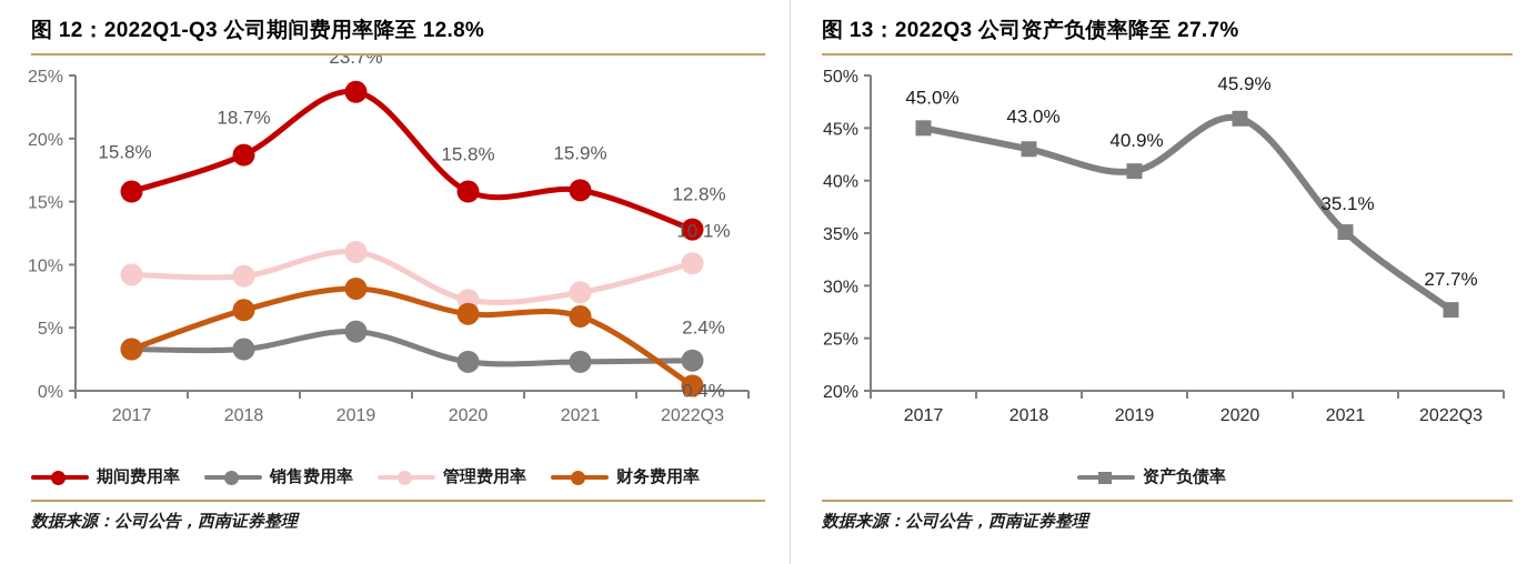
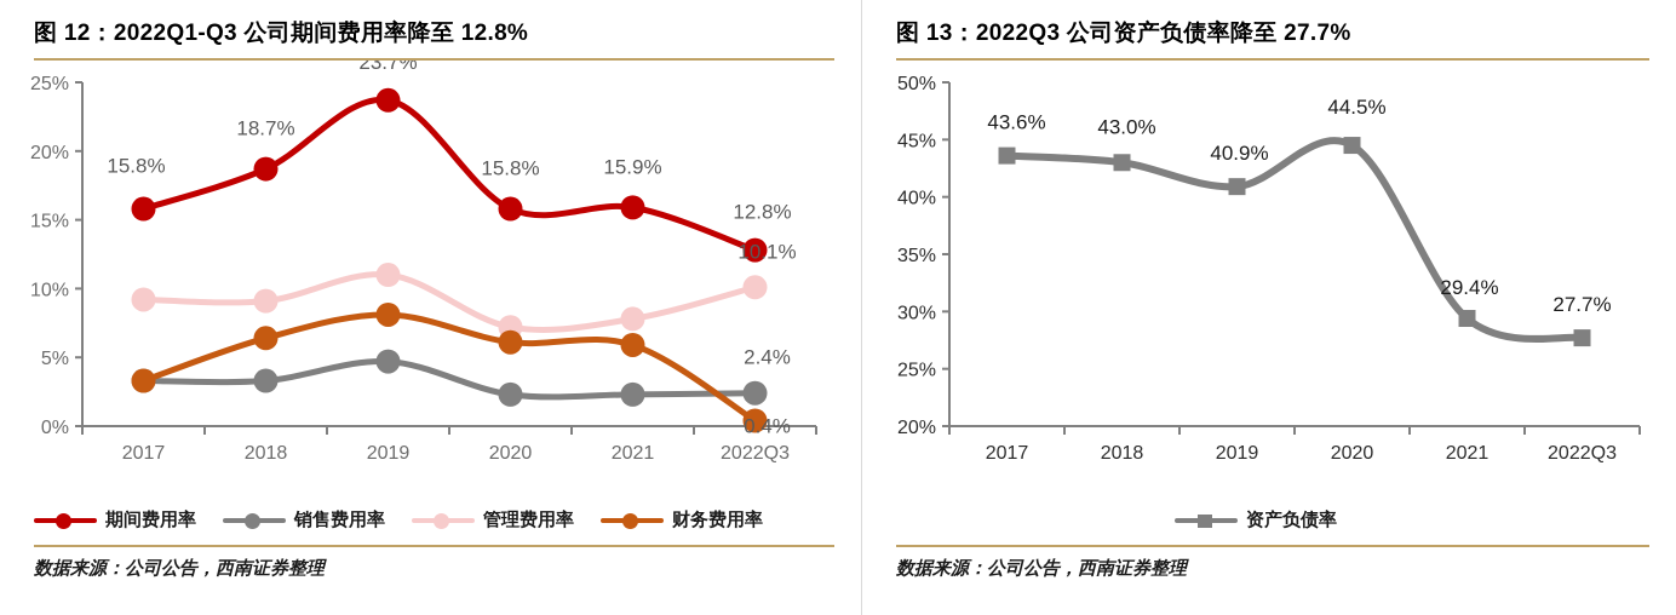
图 13：2022Q3 公司资产负债率降至 27.7%/2017: 45.0% -> 43.6%
图 13：2022Q3 公司资产负债率降至 27.7%/2020: 45.9% -> 44.5%
图 13：2022Q3 公司资产负债率降至 27.7%/2021: 35.1% -> 29.4%
